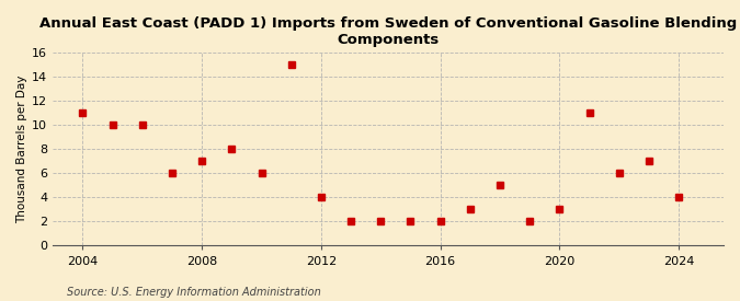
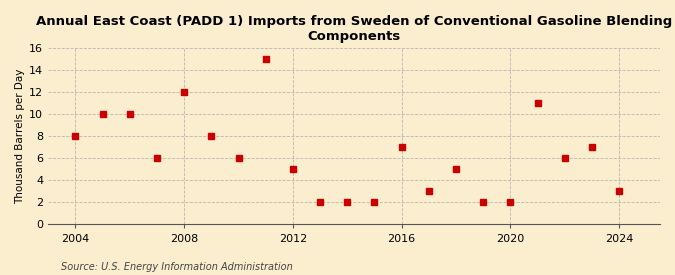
2004: 11 -> 8
2008: 7 -> 12
2012: 4 -> 5
2016: 2 -> 7
2020: 3 -> 2
2024: 4 -> 3
